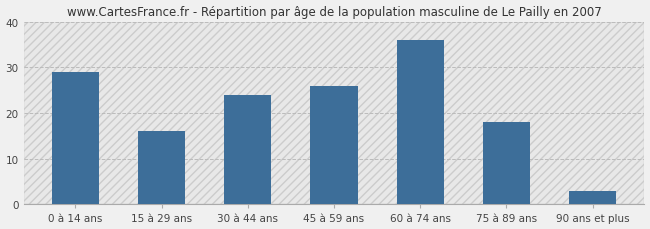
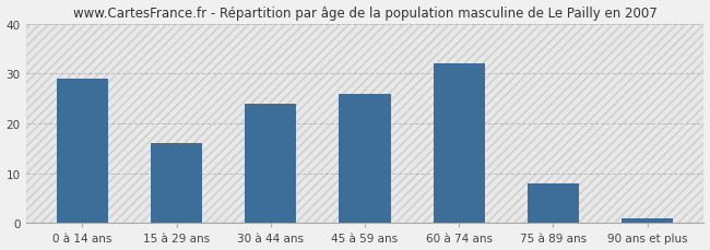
60 à 74 ans: 36 -> 32
75 à 89 ans: 18 -> 8
90 ans et plus: 3 -> 1
